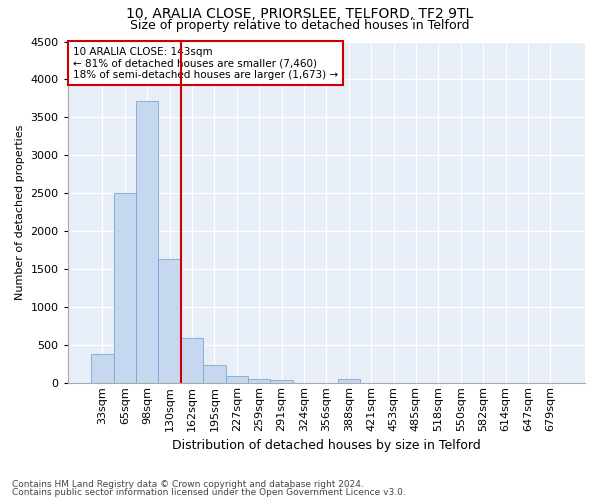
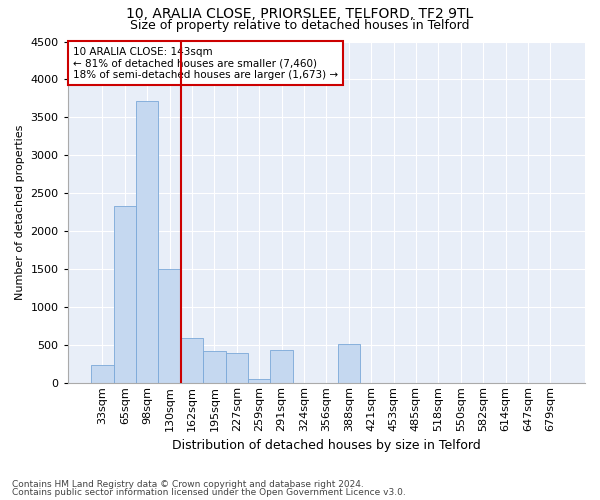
33sqm: 380 -> 240
65sqm: 2500 -> 2340
130sqm: 1640 -> 1500
195sqm: 240 -> 420
227sqm: 100 -> 400
291sqm: 40 -> 440
388sqm: 60 -> 520
